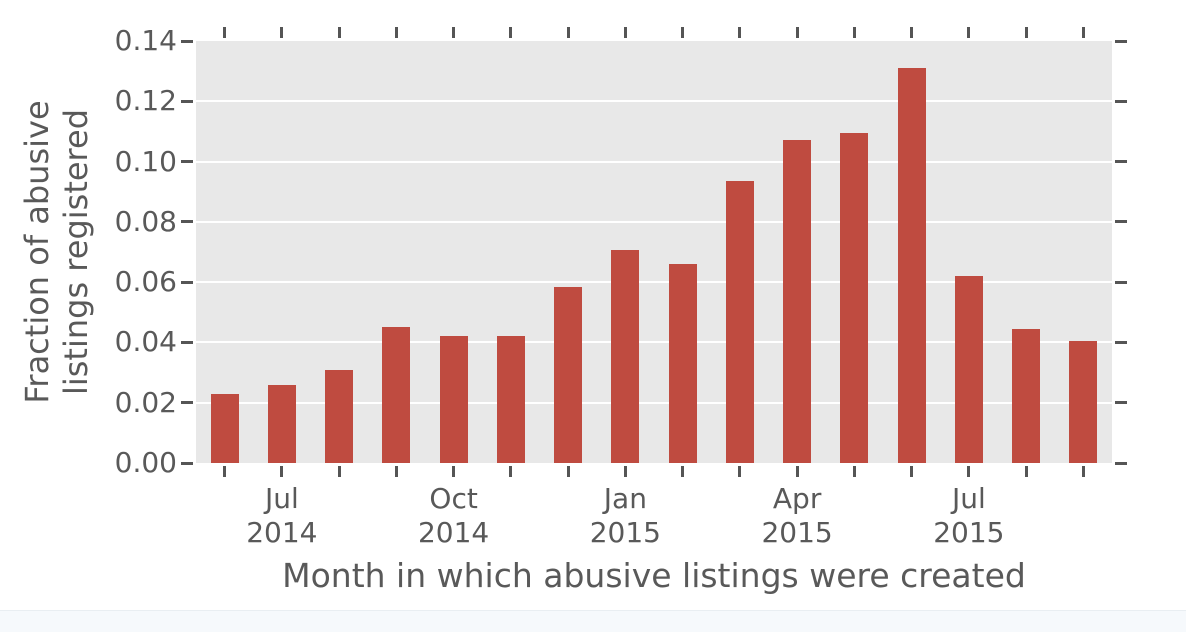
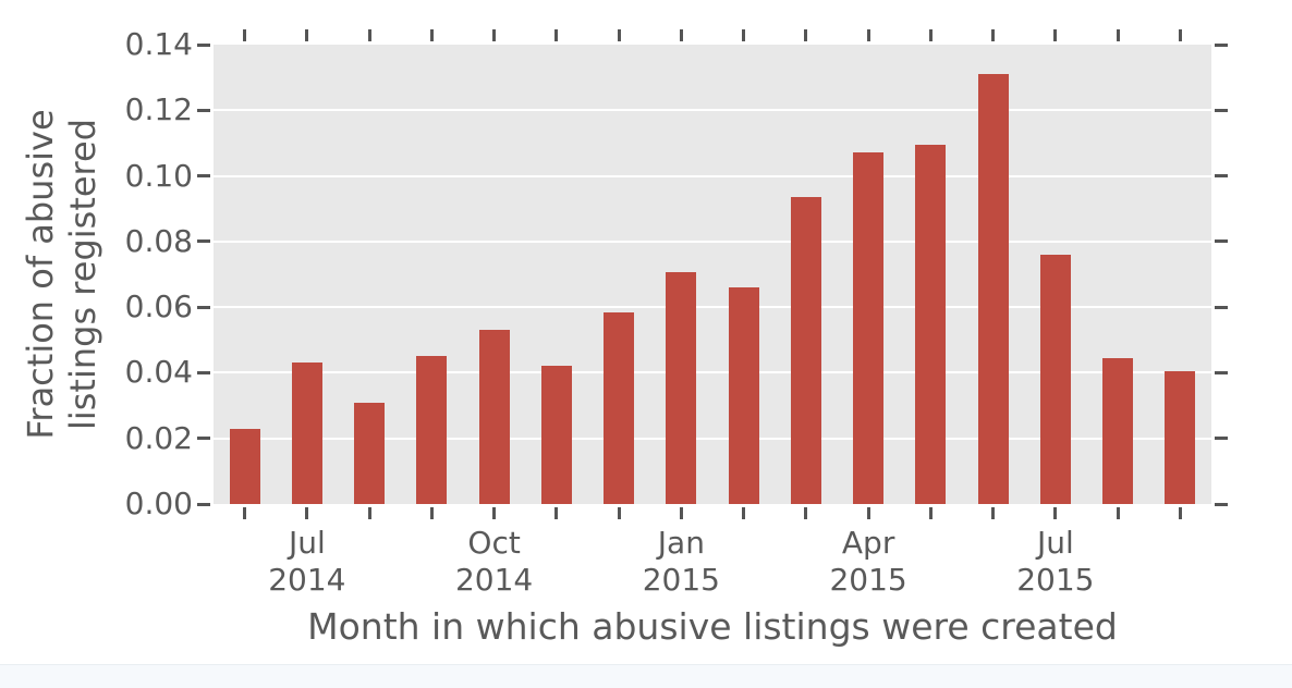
Jul 2014: 0.026 -> 0.043
Oct 2014: 0.042 -> 0.053
Jul 2015: 0.062 -> 0.076
